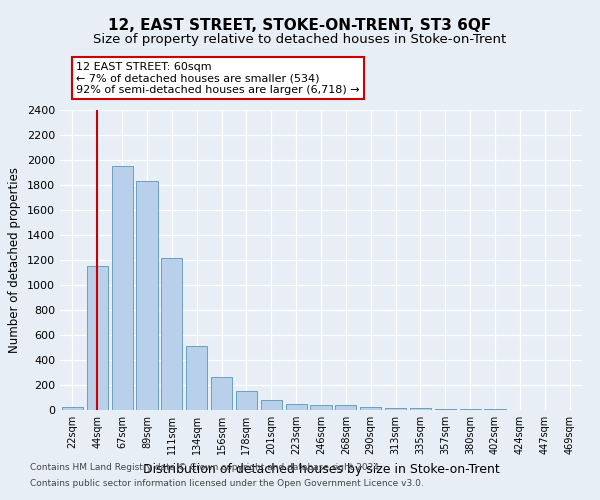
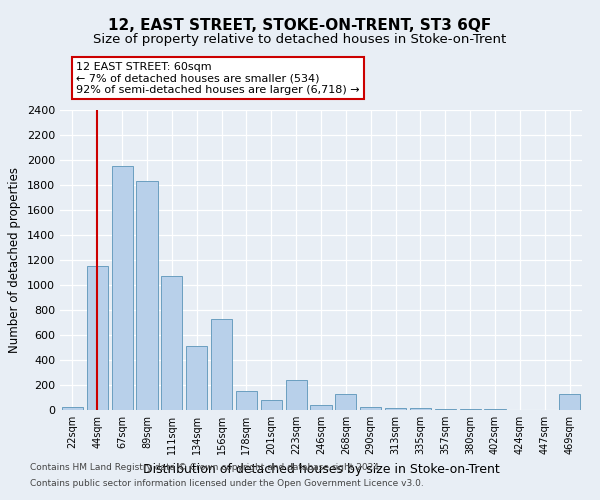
111sqm: 1220 -> 1070
156sqm: 260 -> 730
223sqm: 50 -> 240
268sqm: 40 -> 130
469sqm: 0 -> 130
